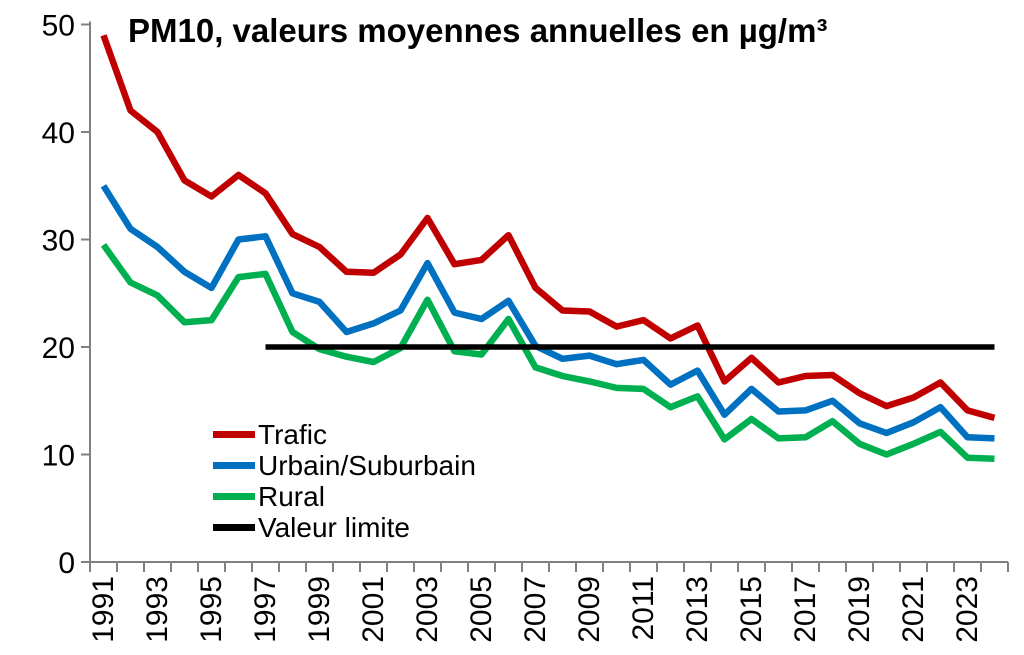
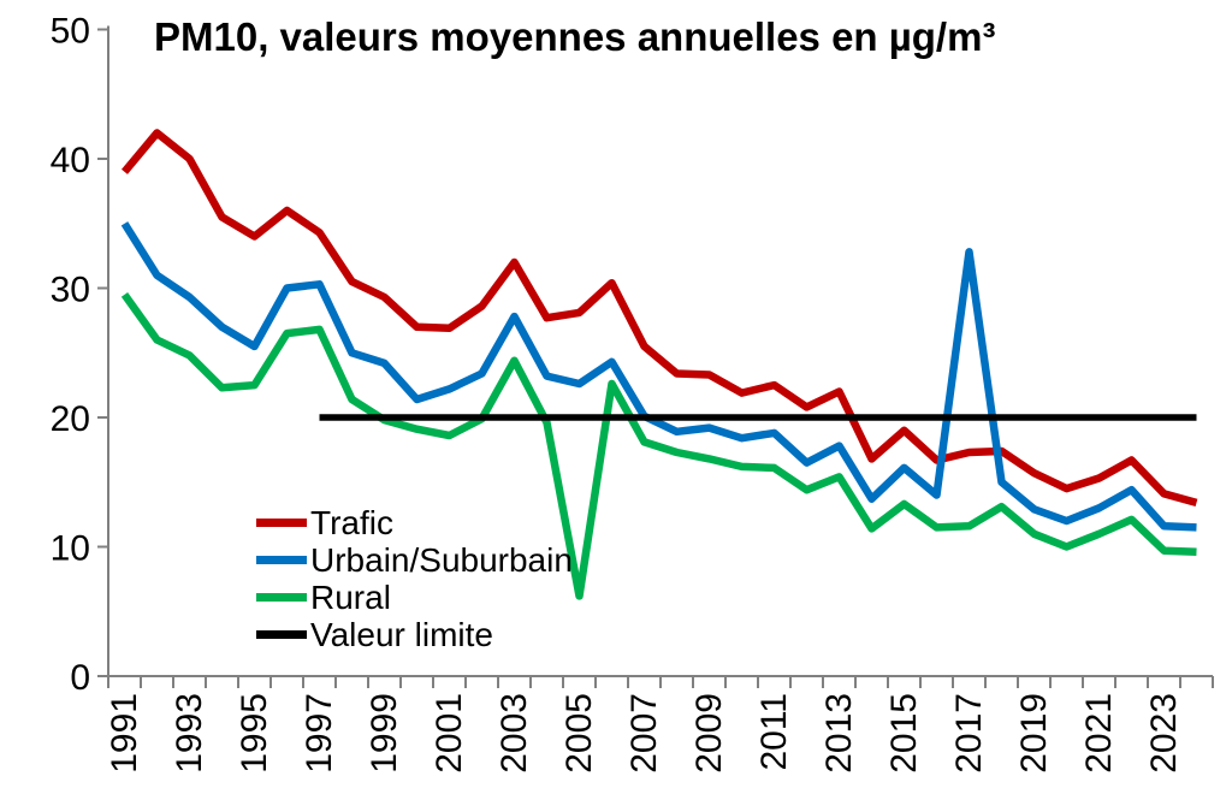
Trafic/1991: 49.0 -> 39.0
Rural/2005: 19.3 -> 6.2
Urbain/Suburbain/2017: 14.1 -> 32.8
